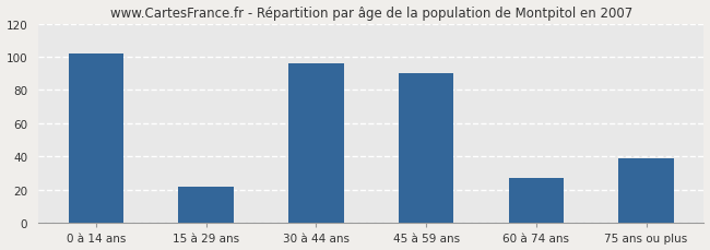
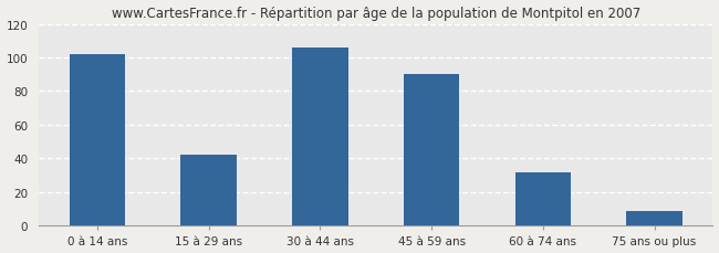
15 à 29 ans: 22 -> 42
30 à 44 ans: 96 -> 106
60 à 74 ans: 27 -> 32
75 ans ou plus: 39 -> 9
